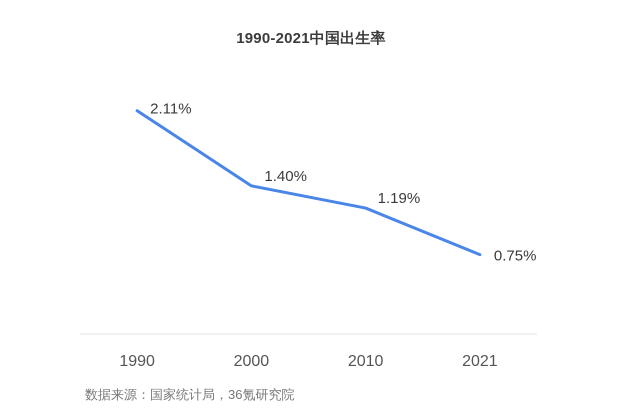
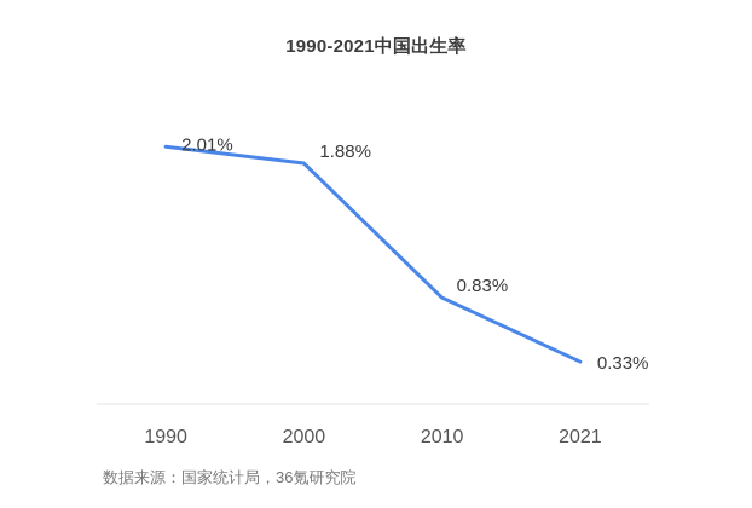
1990: 2.11% -> 2.01%
2000: 1.40% -> 1.88%
2010: 1.19% -> 0.83%
2021: 0.75% -> 0.33%
